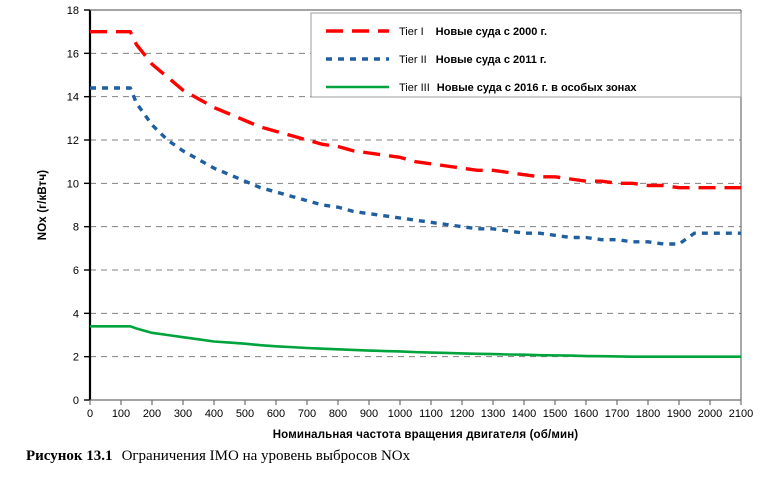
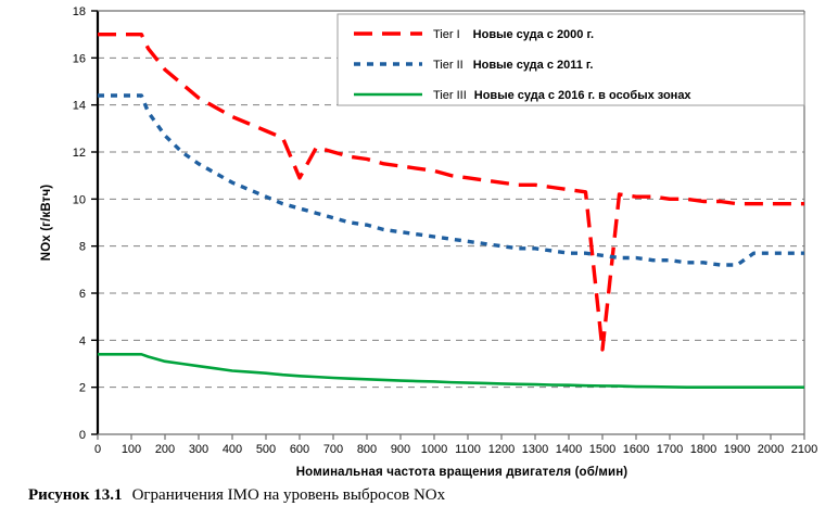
Tier I/600: 12.4 -> 10.9
Tier I/1500: 10.3 -> 3.6
